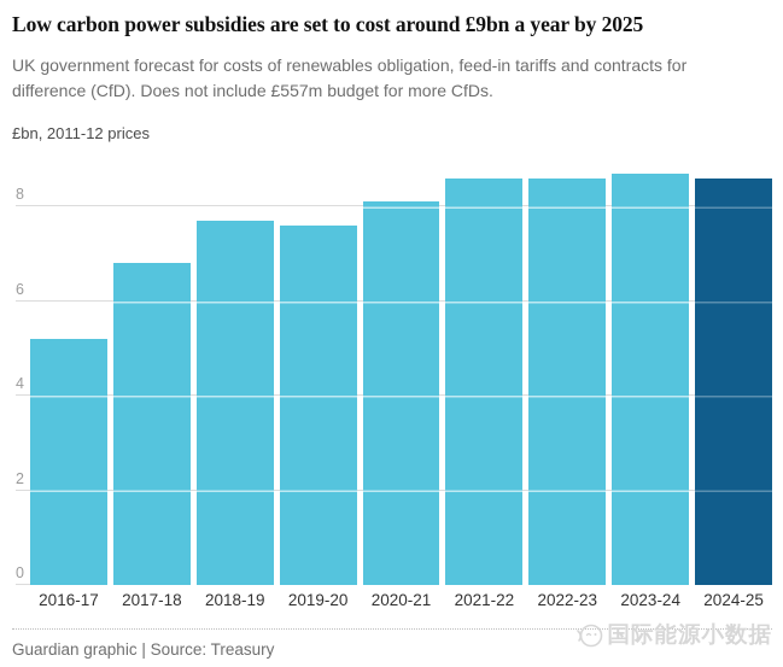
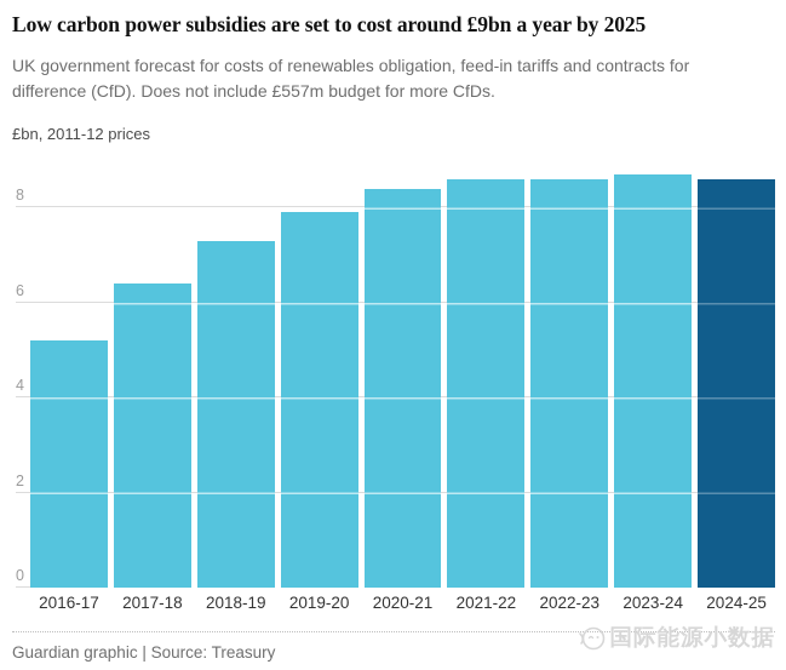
2017-18: 6.8 -> 6.4
2018-19: 7.7 -> 7.3
2019-20: 7.6 -> 7.9
2020-21: 8.1 -> 8.4
